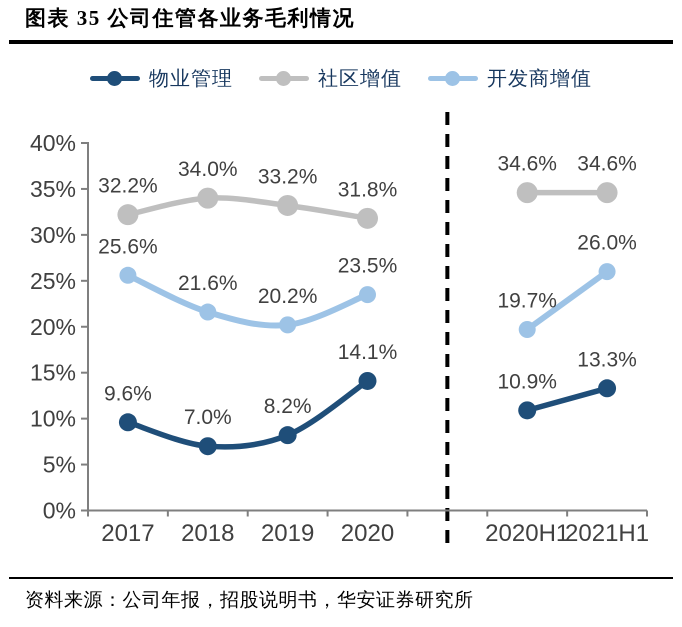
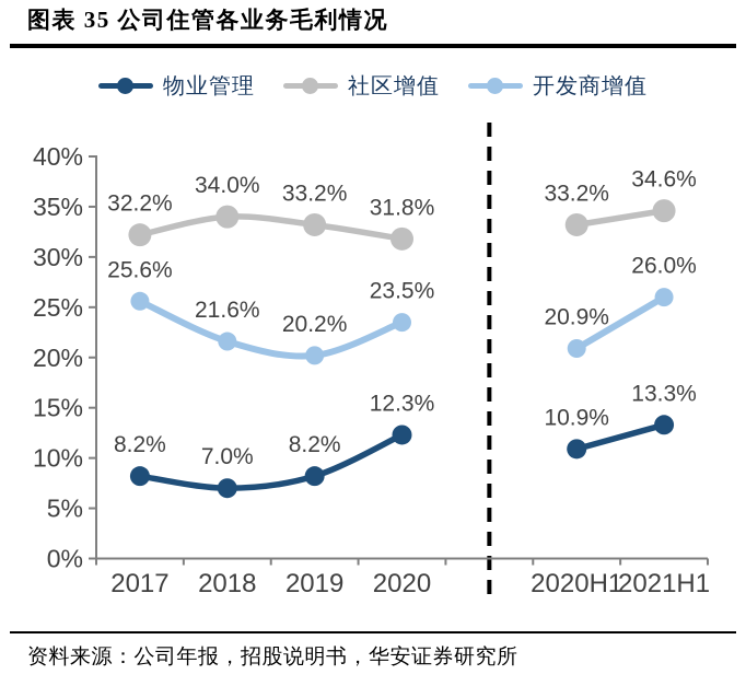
物业管理/2017: 9.6% -> 8.2%
物业管理/2020: 14.1% -> 12.3%
社区增值/2020H1: 34.6% -> 33.2%
开发商增值/2020H1: 19.7% -> 20.9%
